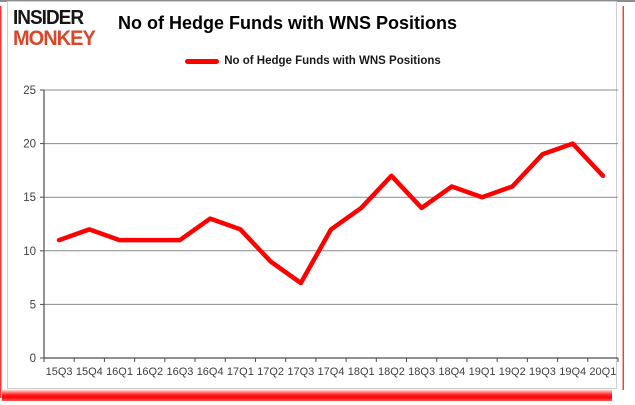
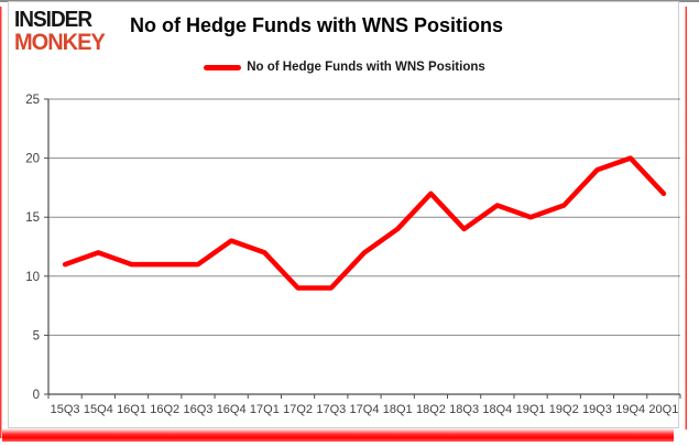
17Q3: 7 -> 9
